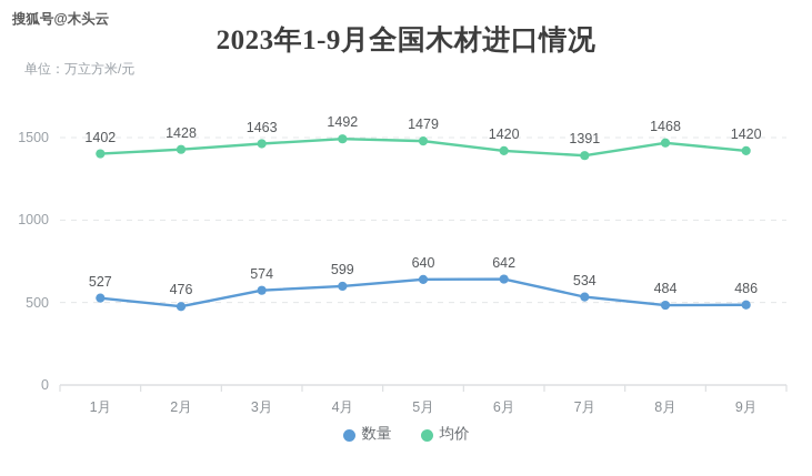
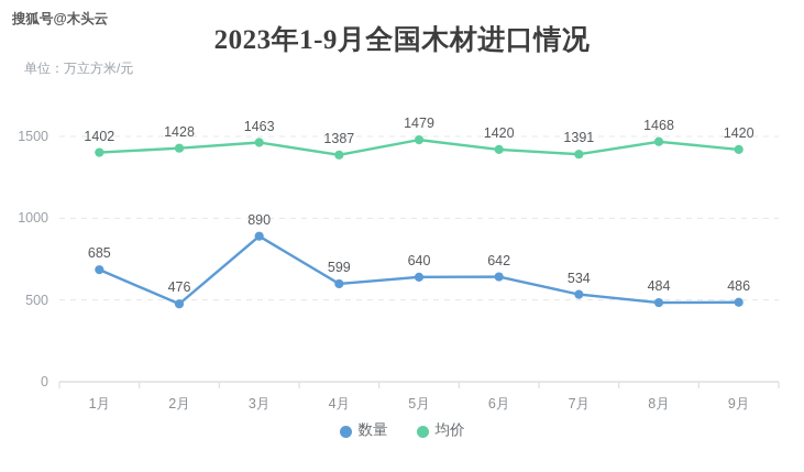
数量/1月: 527 -> 685
数量/3月: 574 -> 890
均价/4月: 1492 -> 1387
